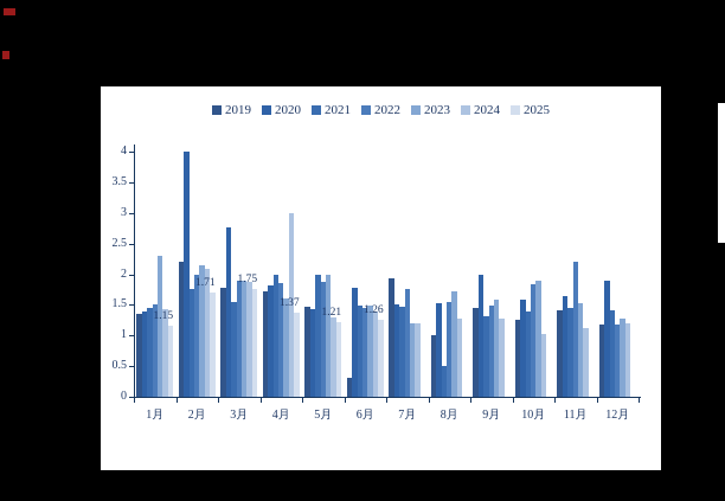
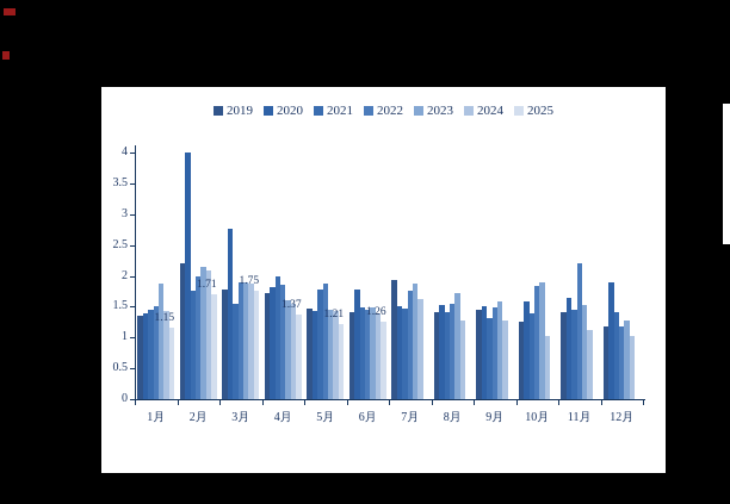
2023/1月: 2.3 -> 1.9
2024/4月: 3.0 -> 1.6
2021/5月: 2.0 -> 1.8
2023/5月: 2.0 -> 1.4
2024/5月: 1.3 -> 1.4
2019/6月: 0.3 -> 1.4
2023/7月: 1.2 -> 1.9
2024/7月: 1.2 -> 1.6
2019/8月: 1.0 -> 1.4
2021/8月: 0.5 -> 1.4
2020/9月: 2.0 -> 1.5
2024/12月: 1.2 -> 1.0
